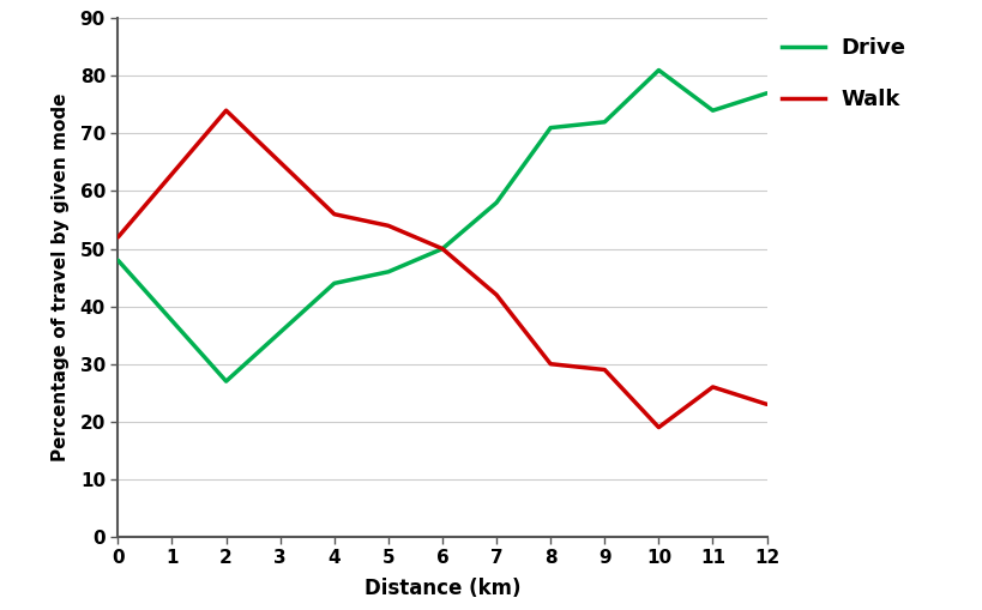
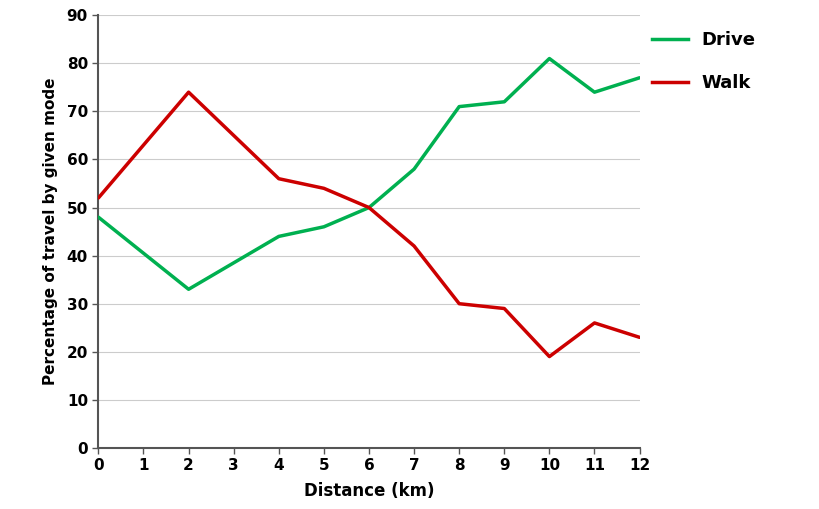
Drive/2: 27 -> 33
